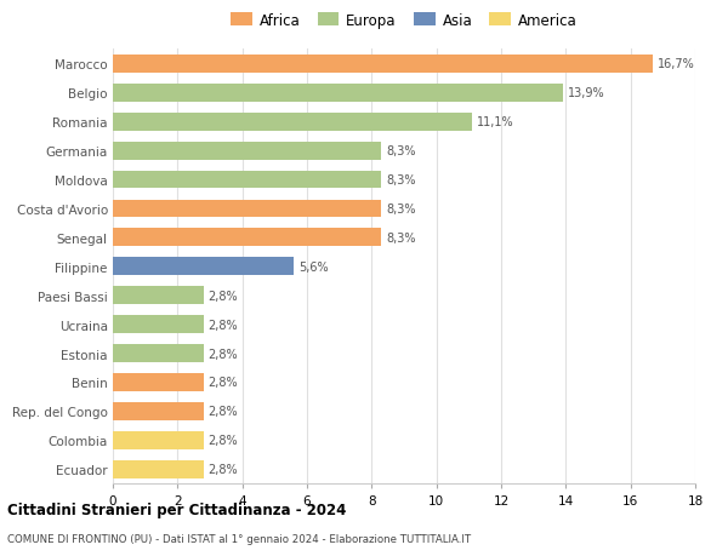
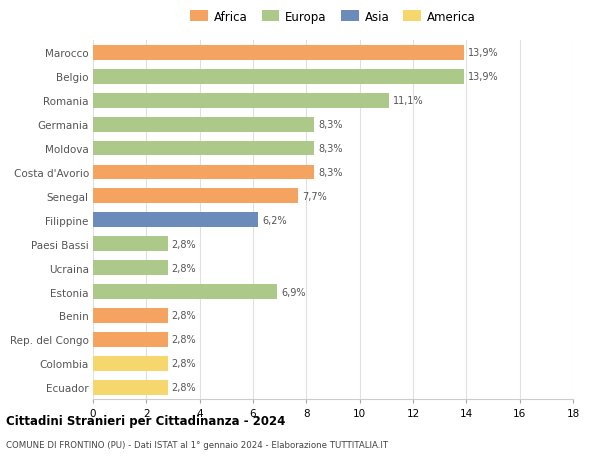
Marocco: 16,7% -> 13,9%
Senegal: 8,3% -> 7,7%
Filippine: 5,6% -> 6,2%
Estonia: 2,8% -> 6,9%
